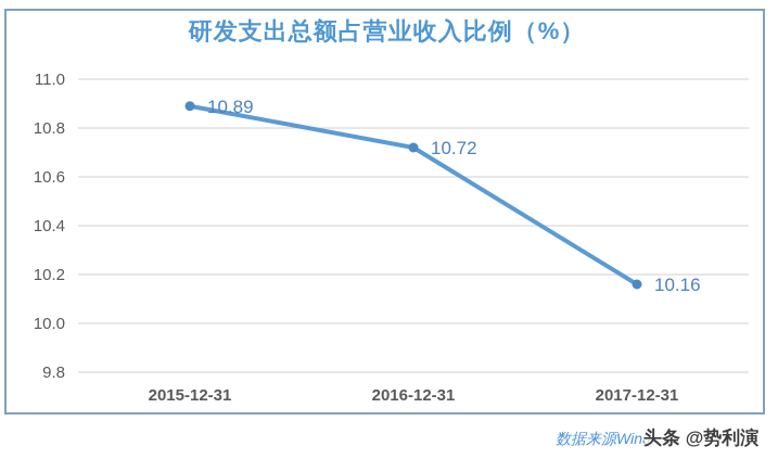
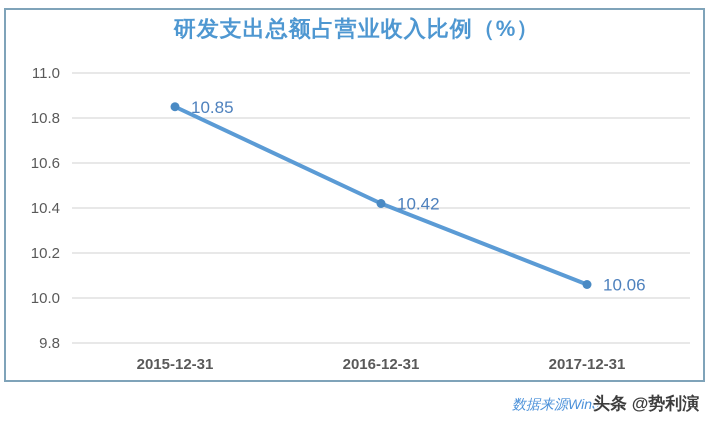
2015-12-31: 10.89 -> 10.85
2016-12-31: 10.72 -> 10.42
2017-12-31: 10.16 -> 10.06
